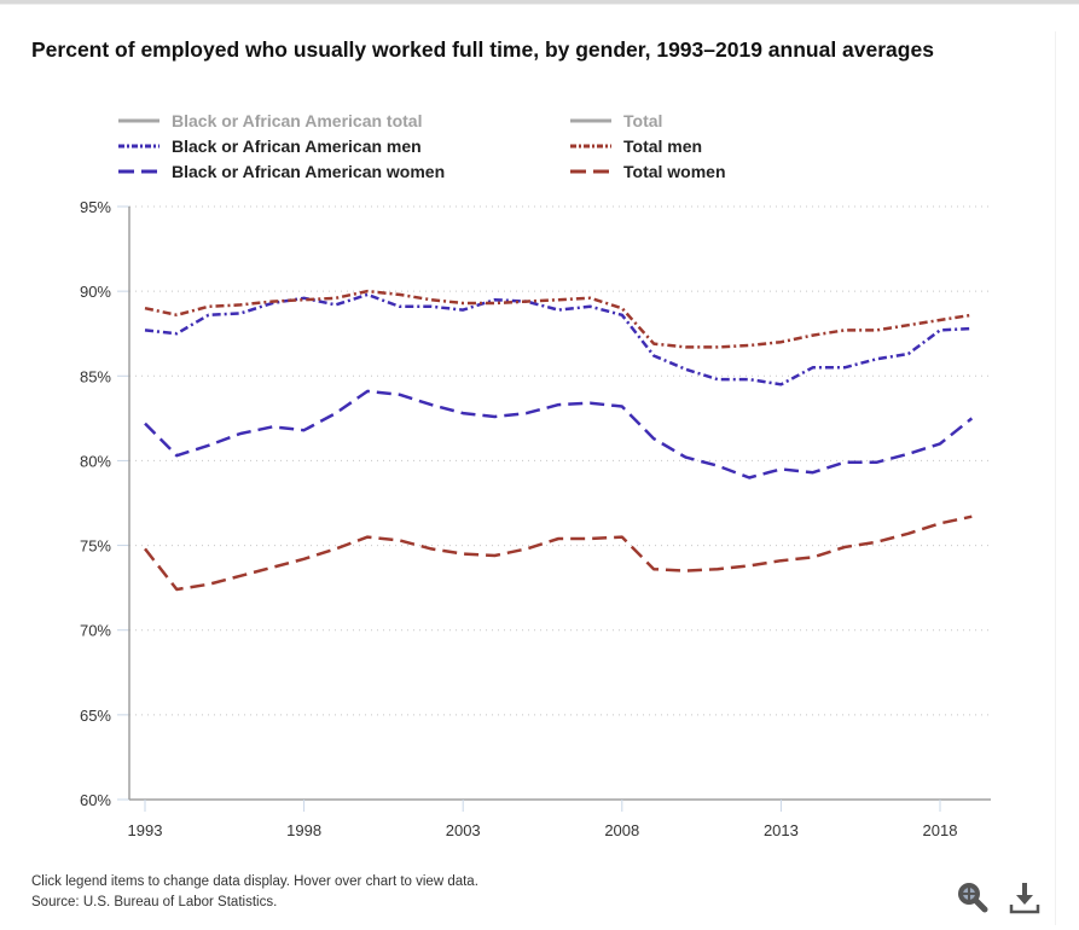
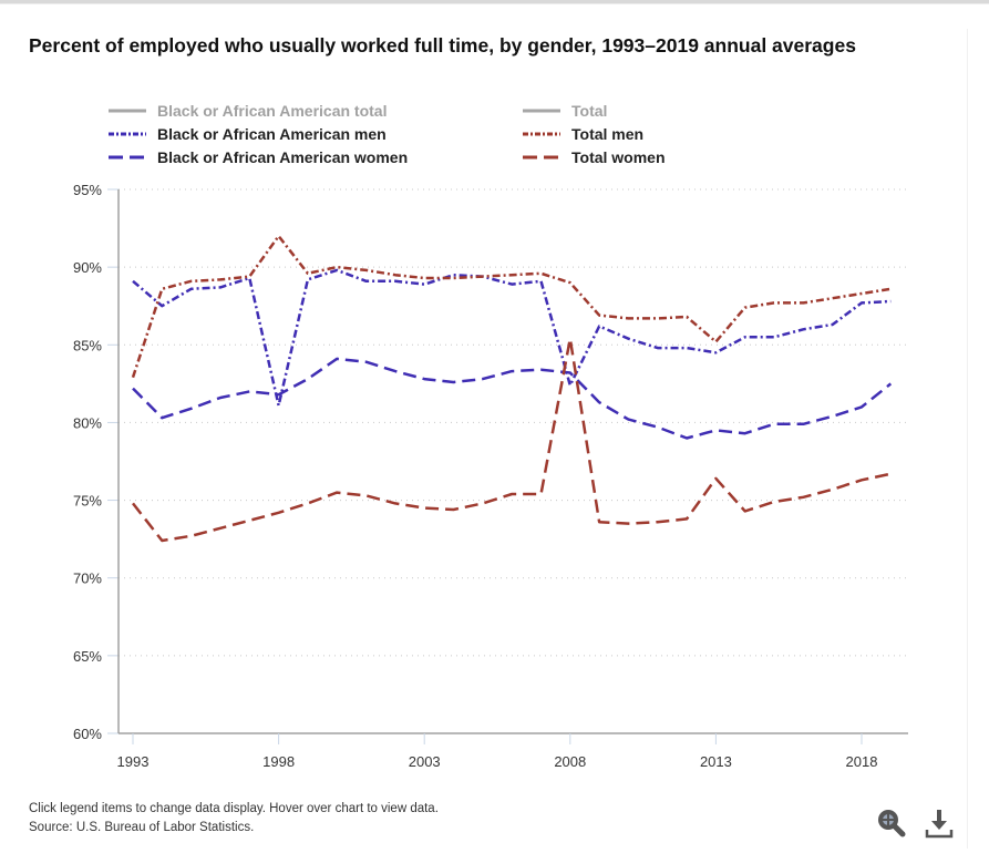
Black or African American men/1993: 87.7% -> 89.1%
Total men/1993: 89.0% -> 82.9%
Black or African American men/1998: 89.6% -> 81.1%
Total men/1998: 89.5% -> 92.0%
Black or African American men/2008: 88.6% -> 82.4%
Total women/2008: 75.5% -> 85.4%
Total men/2013: 87.0% -> 85.2%
Total women/2013: 74.1% -> 76.4%
